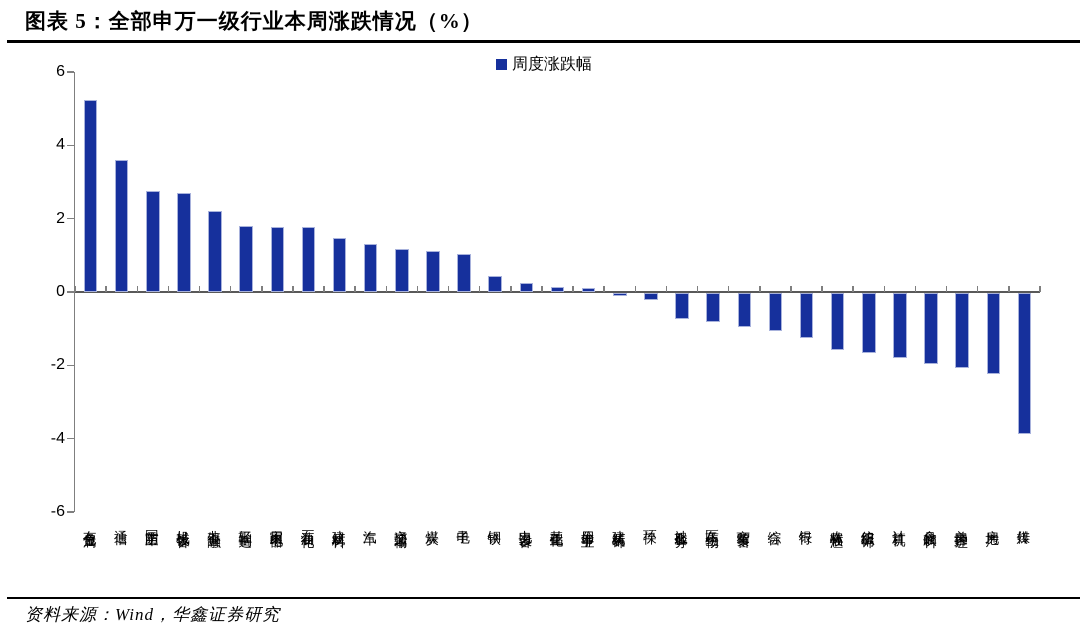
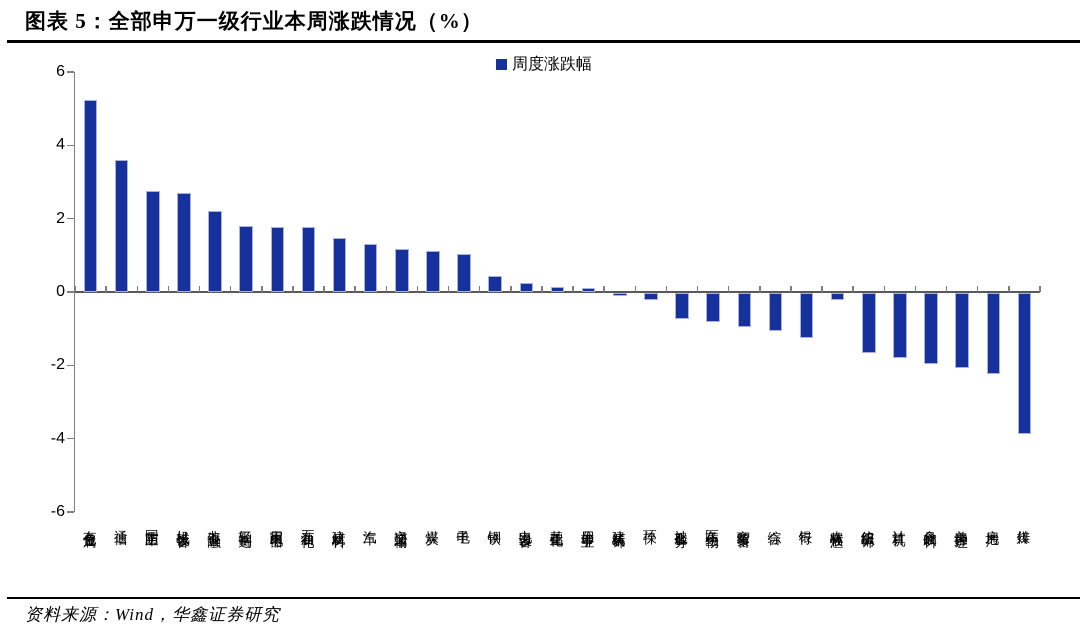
农林牧渔: -1.6 -> -0.2
